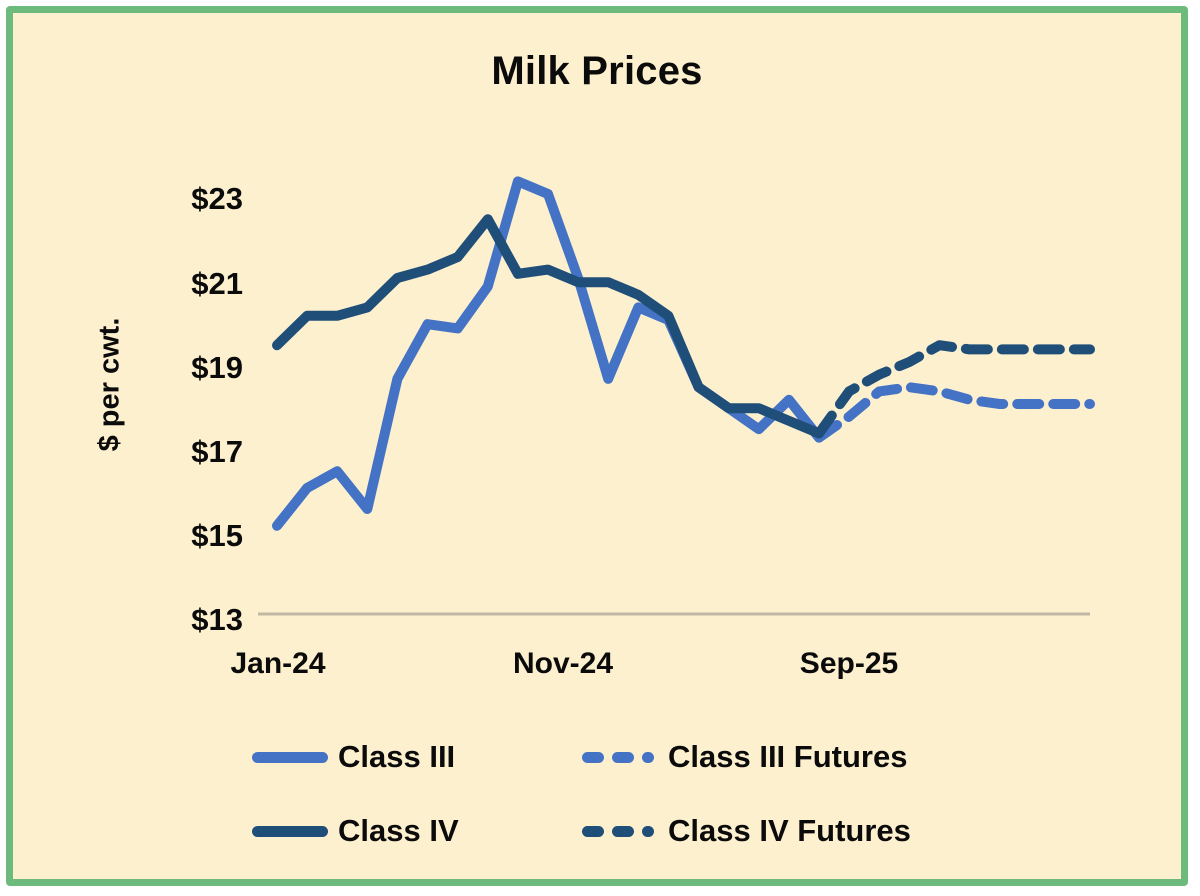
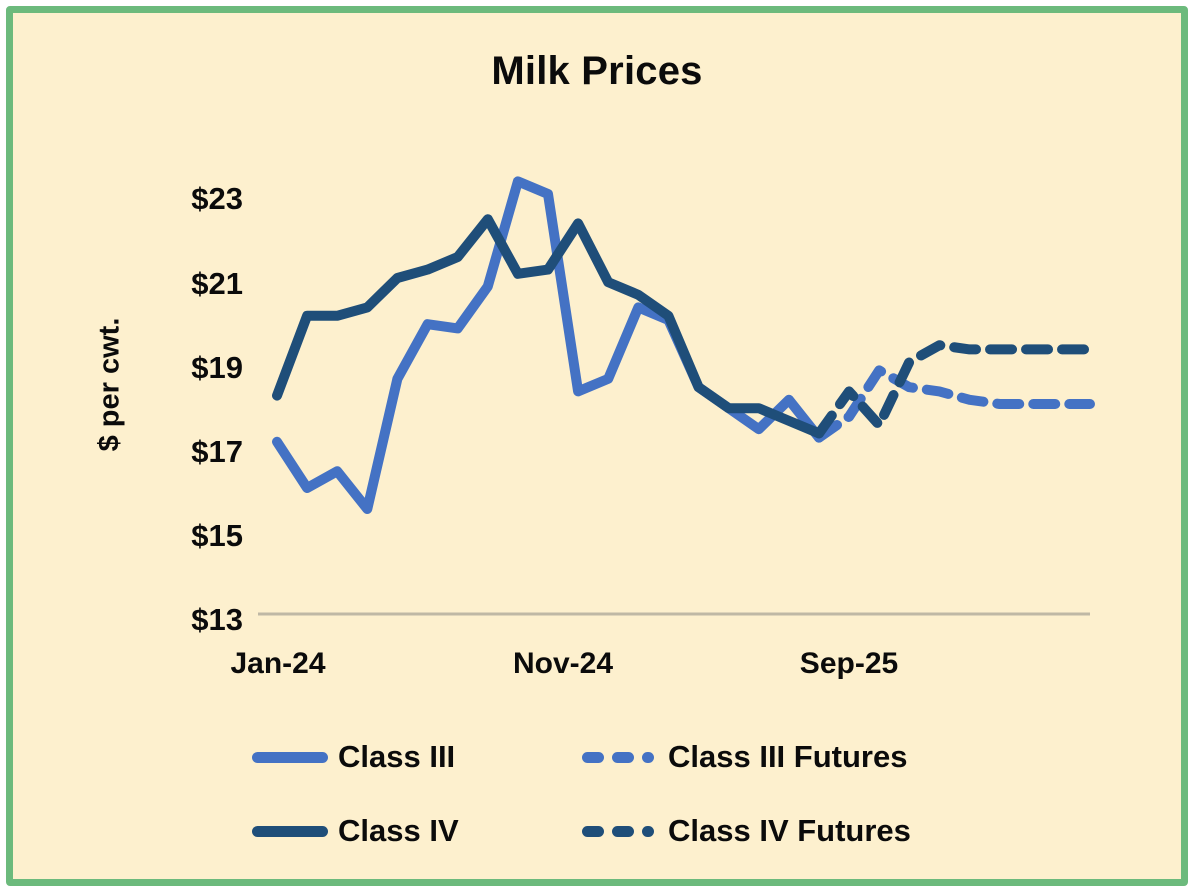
Class III/Jan-24: $15.1 -> $17.1
Class IV/Jan-24: $19.4 -> $18.2
Class III/Nov-24: $21.0 -> $18.3
Class IV/Nov-24: $20.9 -> $22.3
Class III Futures/Sep-25: $18.3 -> $18.8
Class IV Futures/Sep-25: $18.7 -> $17.5
